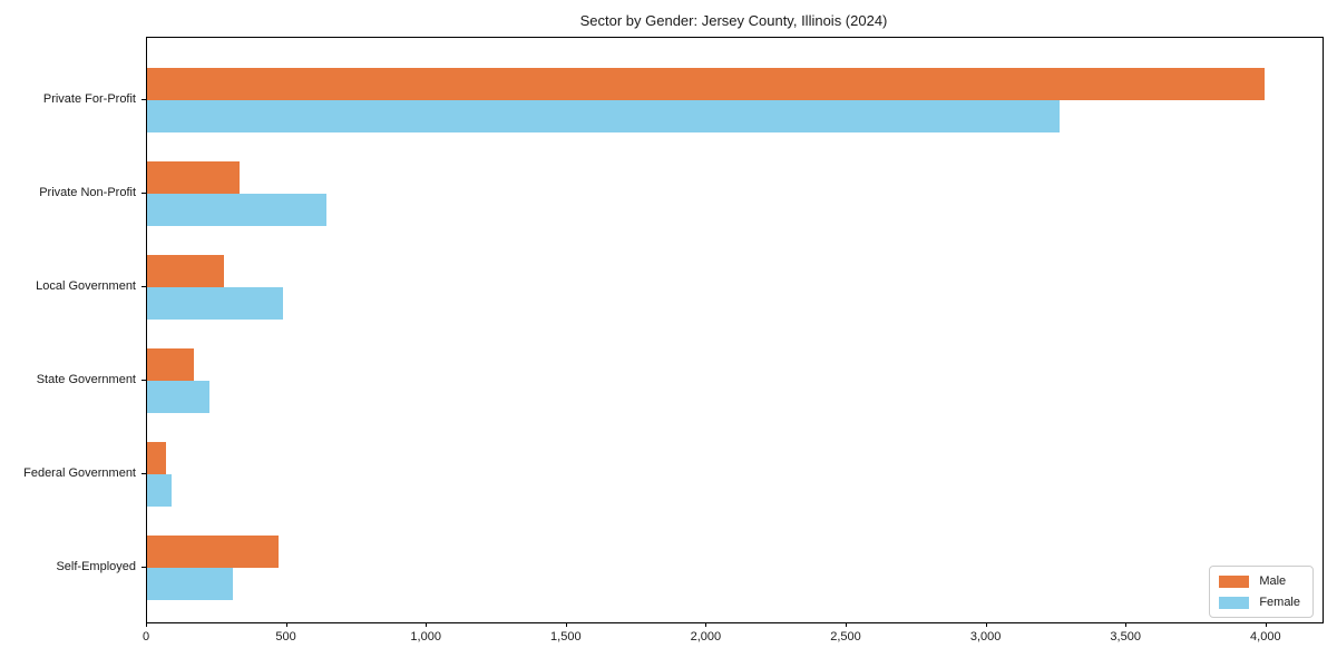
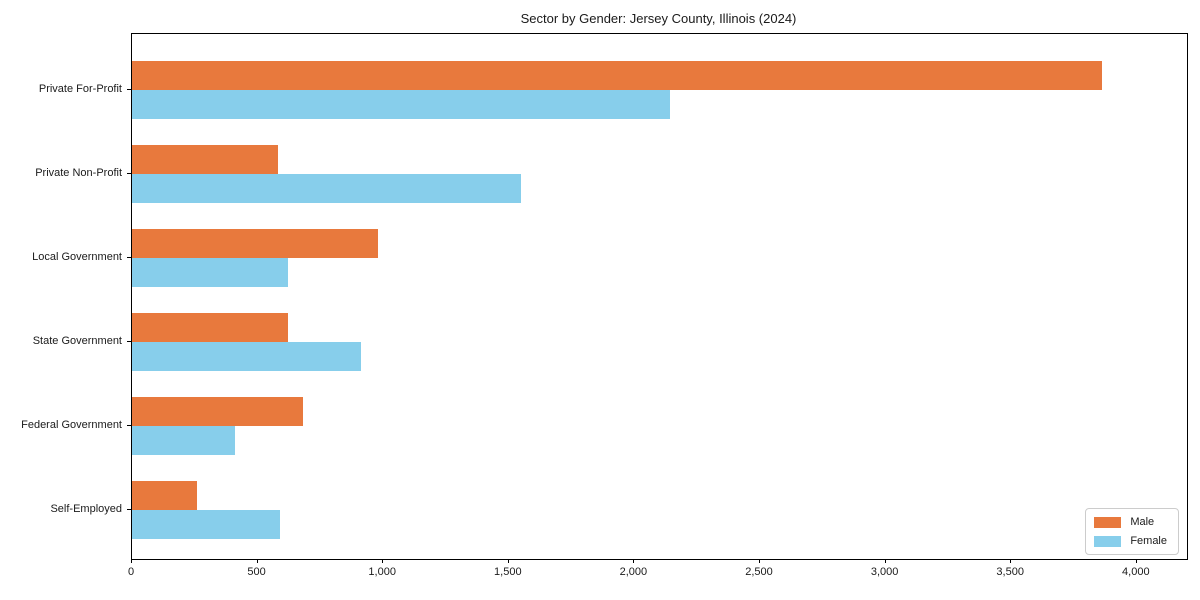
Male/Private For-Profit: 3990 -> 3860
Female/Private For-Profit: 3260 -> 2140
Male/Private Non-Profit: 330 -> 580
Female/Private Non-Profit: 640 -> 1550
Male/Local Government: 280 -> 980
Female/Local Government: 490 -> 620
Male/State Government: 170 -> 620
Female/State Government: 220 -> 910
Male/Federal Government: 70 -> 680
Female/Federal Government: 90 -> 410
Male/Self-Employed: 470 -> 260
Female/Self-Employed: 310 -> 590
